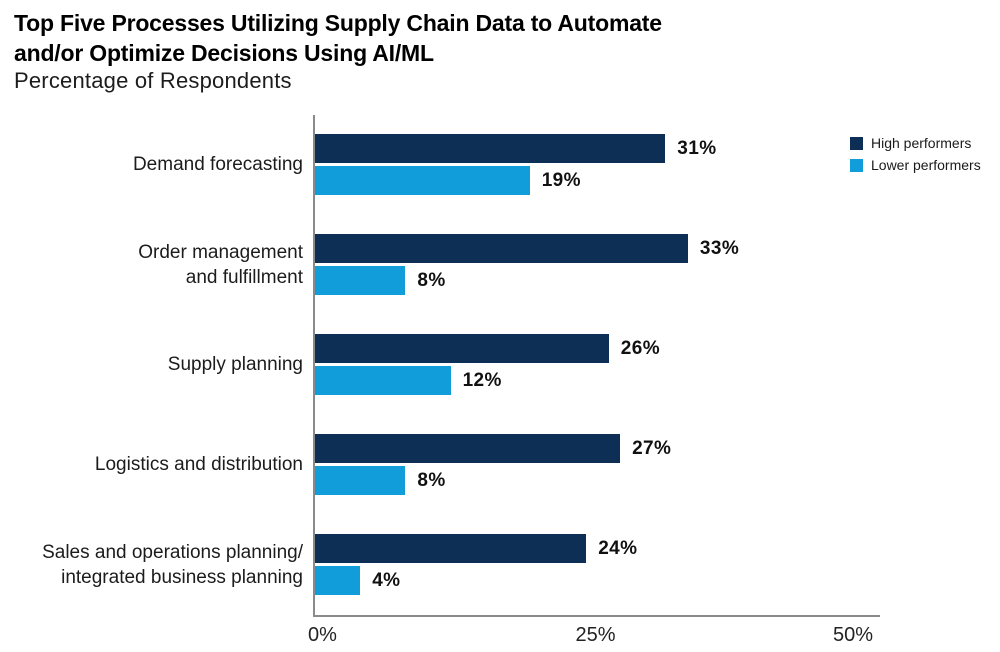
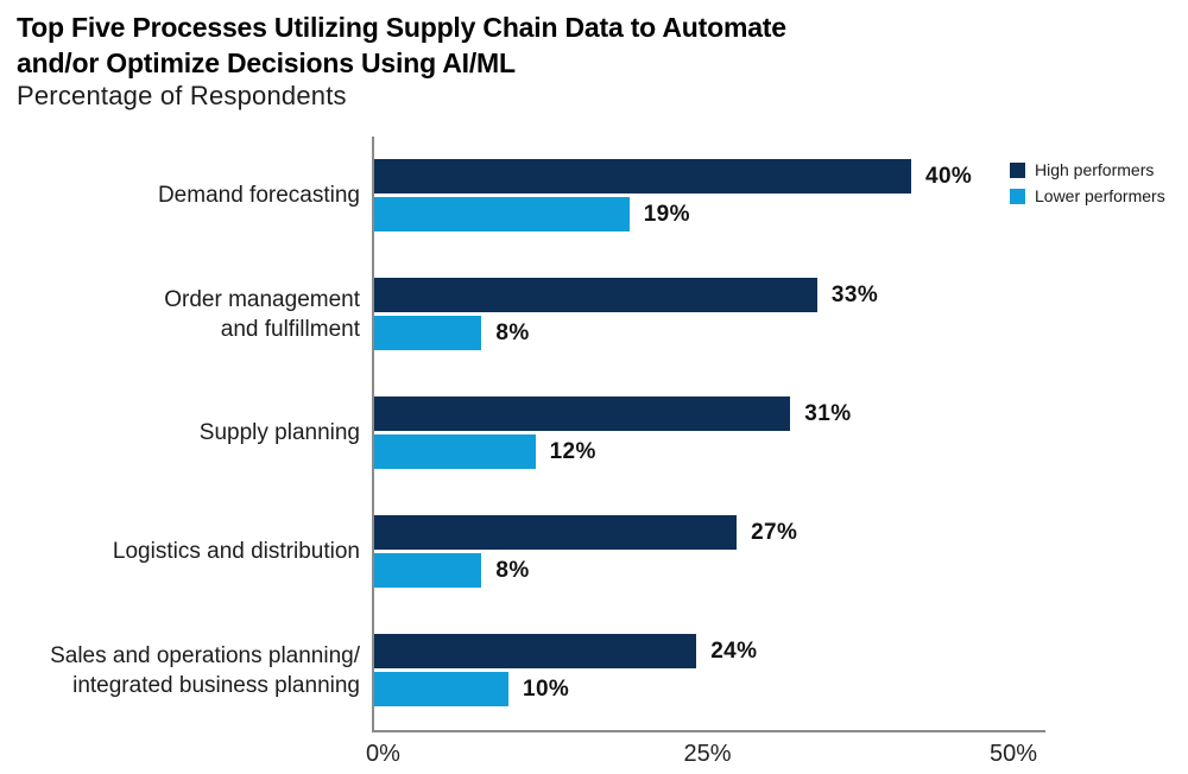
High performers/Demand forecasting: 31% -> 40%
High performers/Supply planning: 26% -> 31%
Lower performers/Sales and operations planning/integrated business planning: 4% -> 10%
